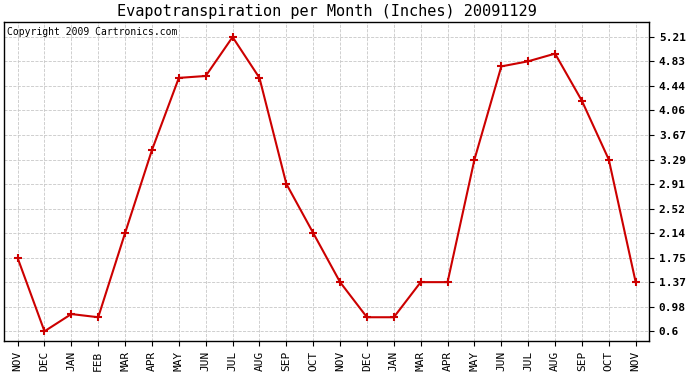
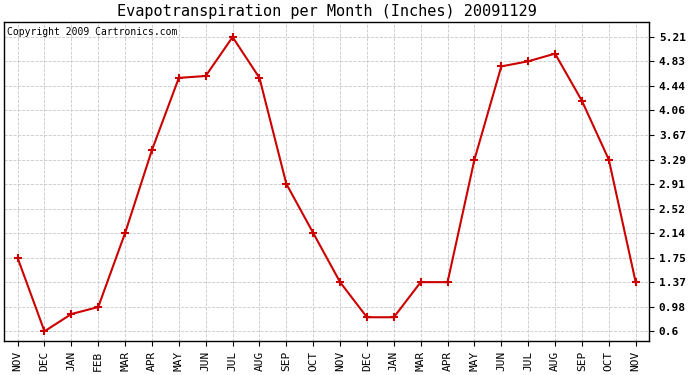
FEB: 0.82 -> 0.98
